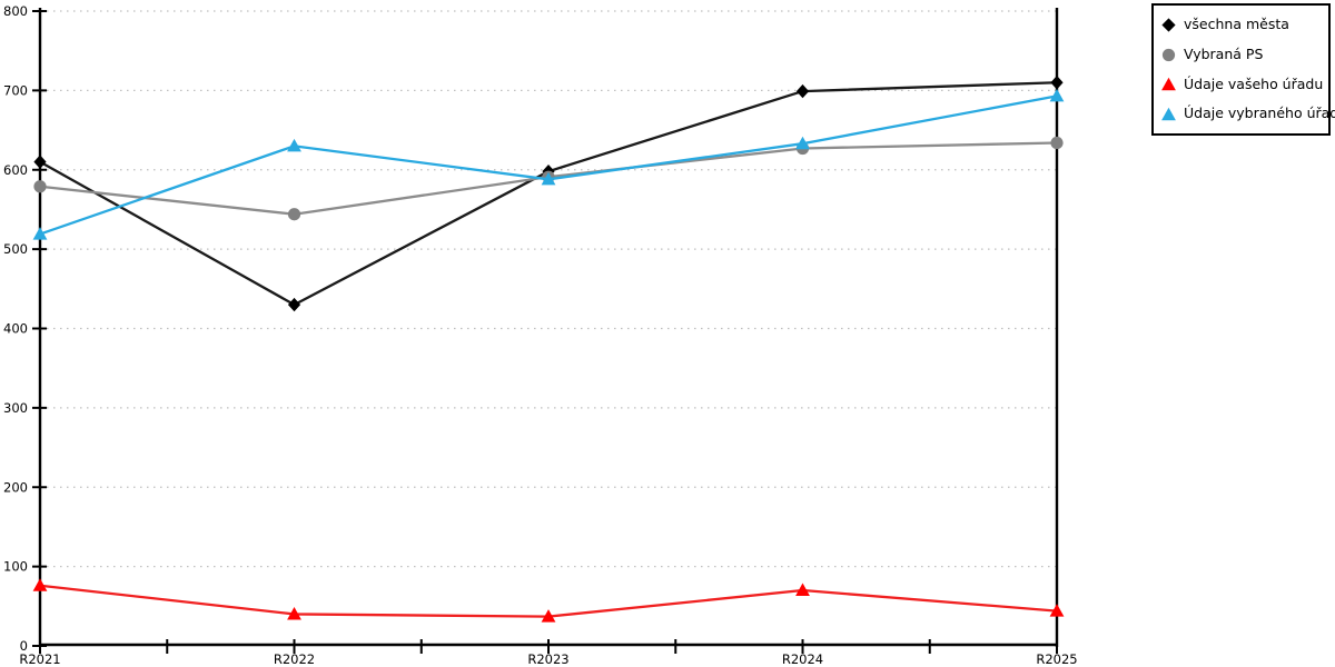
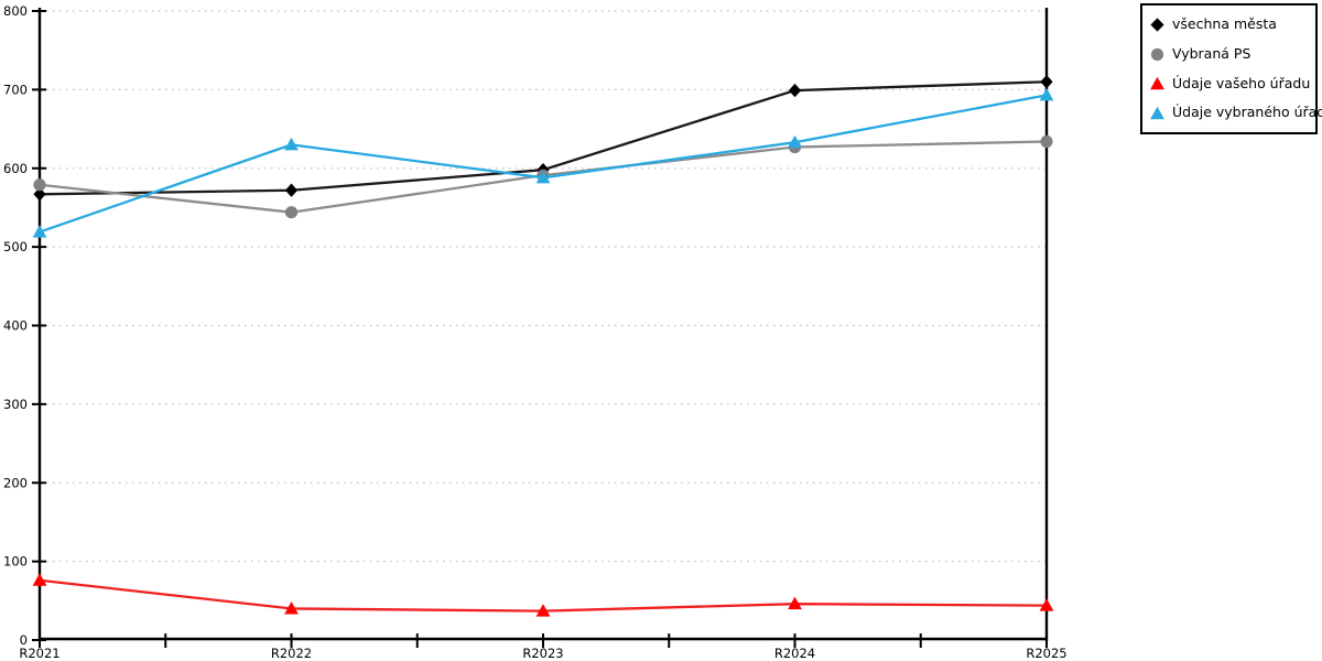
všechna města/R2021: 610 -> 570
všechna města/R2022: 430 -> 570
Údaje vašeho úřadu/R2024: 70 -> 50
